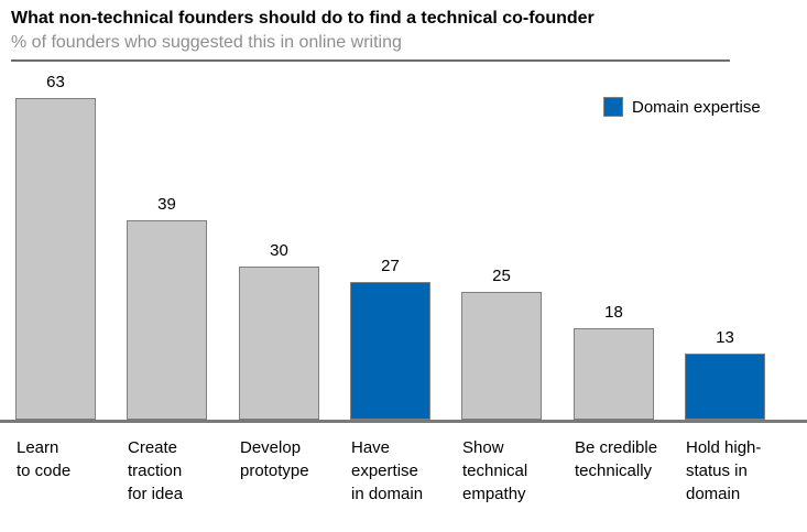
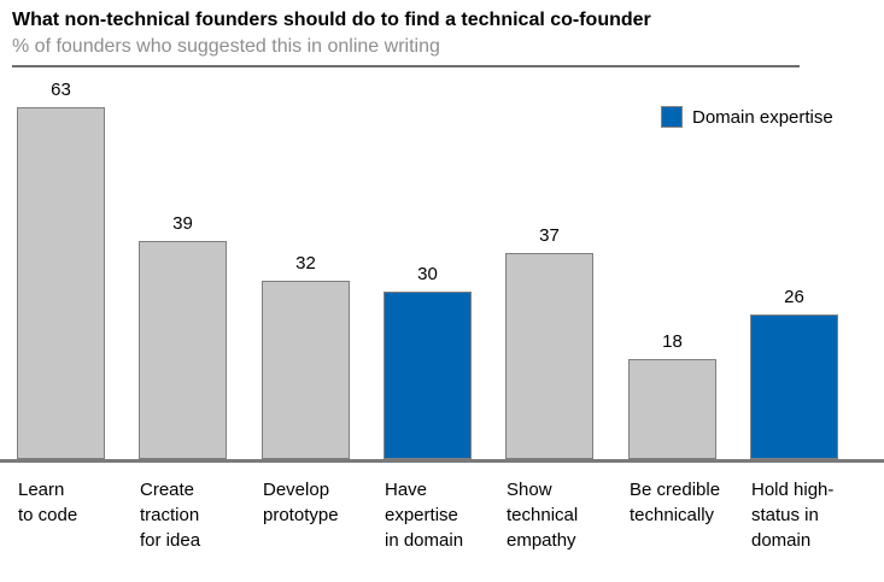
Develop prototype: 30 -> 32
Have expertise in domain: 27 -> 30
Show technical empathy: 25 -> 37
Hold high-status in domain: 13 -> 26
